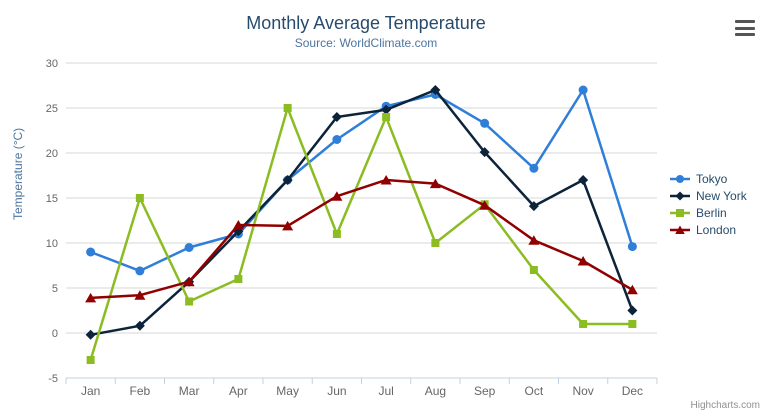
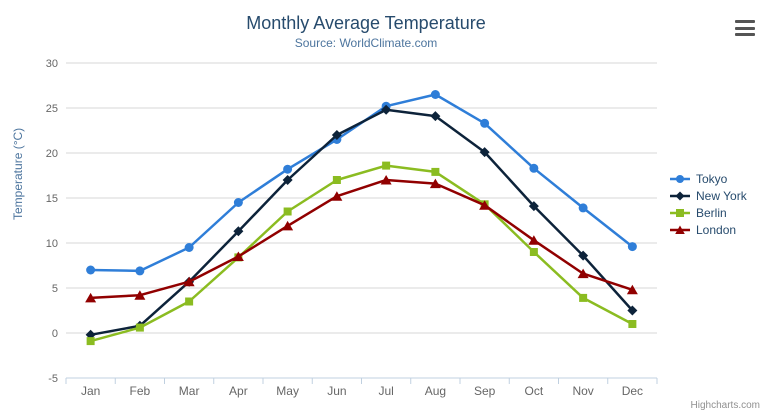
Tokyo/Jan: 9 -> 7
Berlin/Jan: -3 -> -1
Berlin/Feb: 15 -> 1
Tokyo/Apr: 11 -> 14
Berlin/Apr: 6 -> 8
London/Apr: 12 -> 8
Tokyo/May: 17 -> 18
Berlin/May: 25 -> 14
New York/Jun: 24 -> 22
Berlin/Jun: 11 -> 17
Berlin/Jul: 24 -> 19
New York/Aug: 27 -> 24
Berlin/Aug: 10 -> 18
Berlin/Oct: 7 -> 9
Tokyo/Nov: 27 -> 14
New York/Nov: 17 -> 9
Berlin/Nov: 1 -> 4
London/Nov: 8 -> 7
